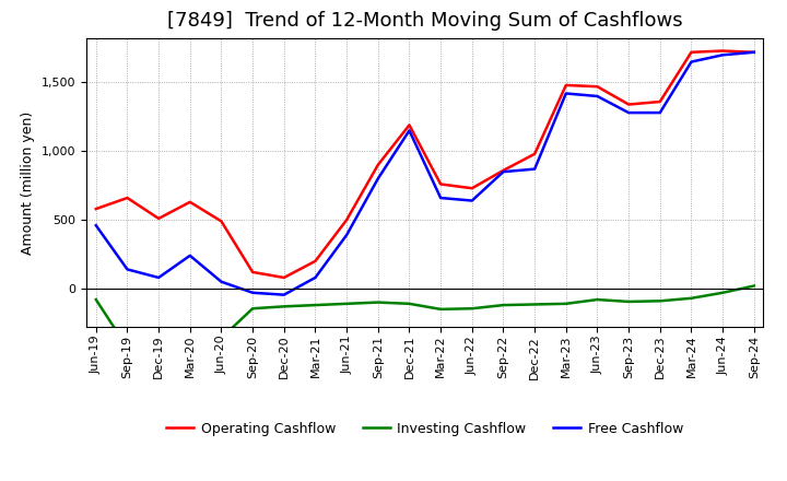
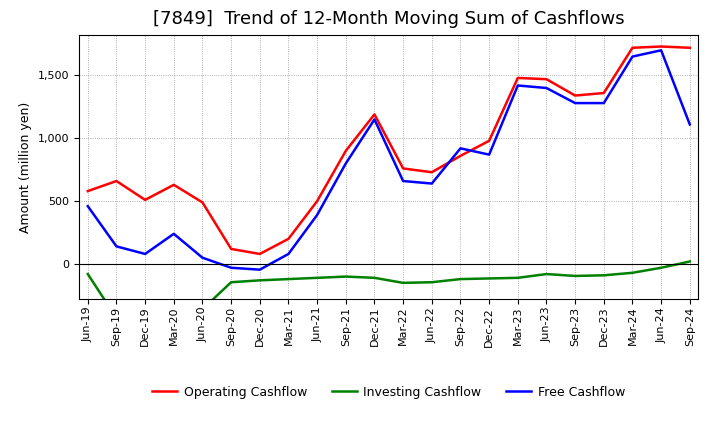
Free Cashflow/Sep-22: 850 -> 920
Free Cashflow/Sep-24: 1,720 -> 1,110
